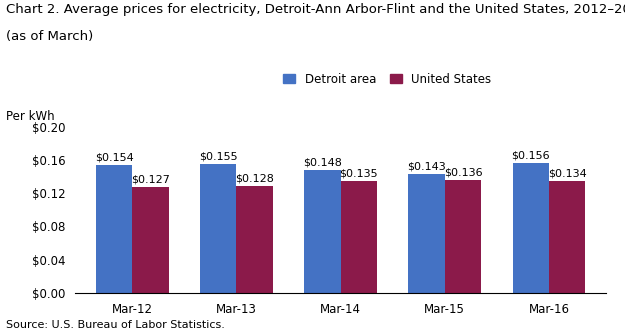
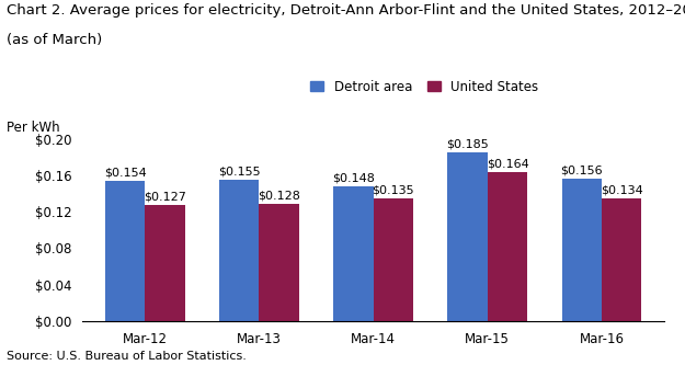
Detroit area/Mar-15: $0.143 -> $0.185
United States/Mar-15: $0.136 -> $0.164
